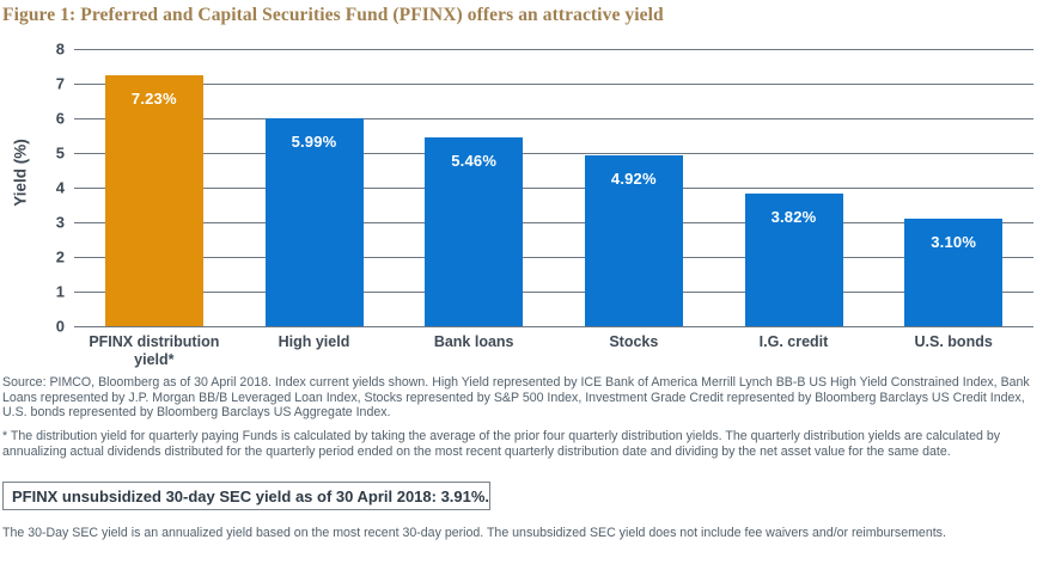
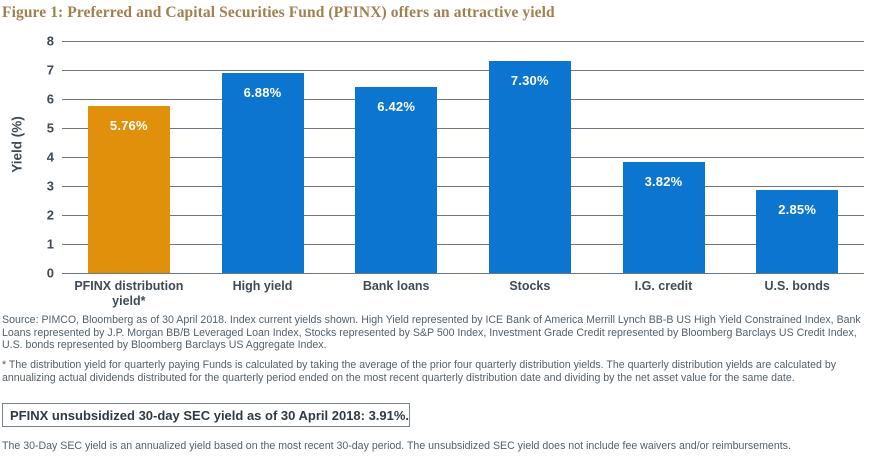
PFINX distribution yield*: 7.23% -> 5.76%
High yield: 5.99% -> 6.88%
Bank loans: 5.46% -> 6.42%
Stocks: 4.92% -> 7.30%
U.S. bonds: 3.10% -> 2.85%
